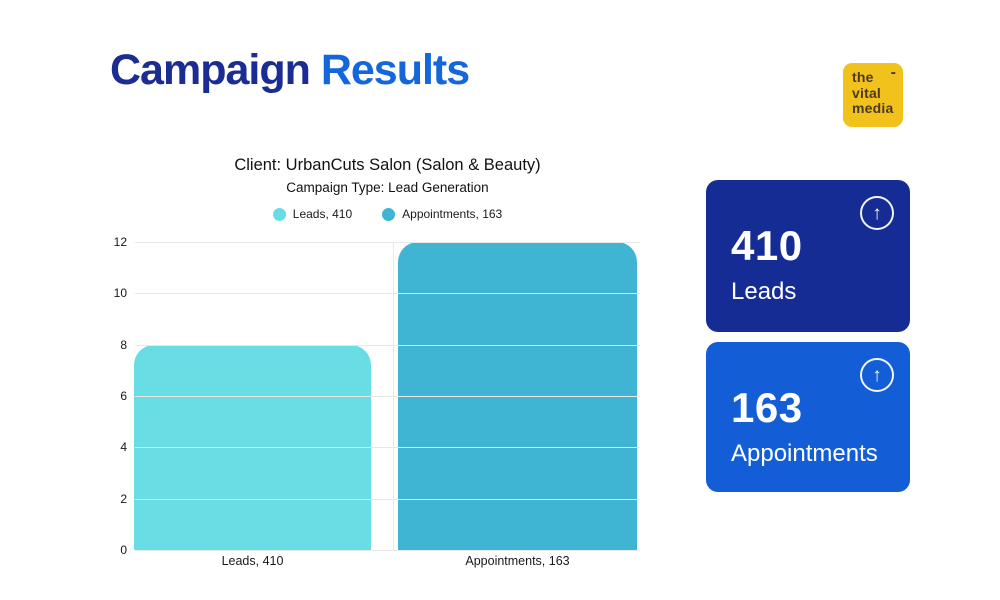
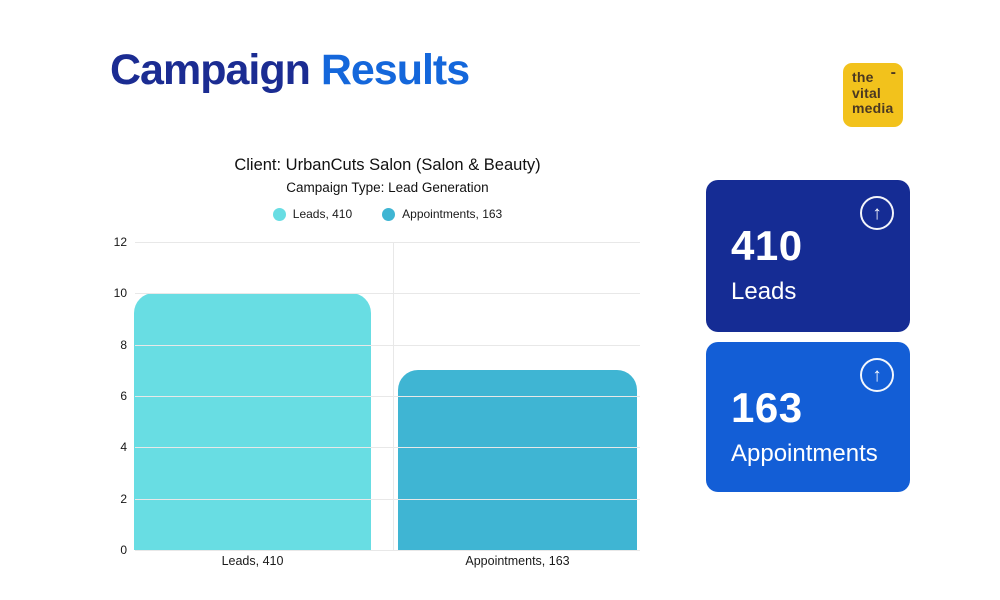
Leads, 410: 8 -> 10
Appointments, 163: 12 -> 7
